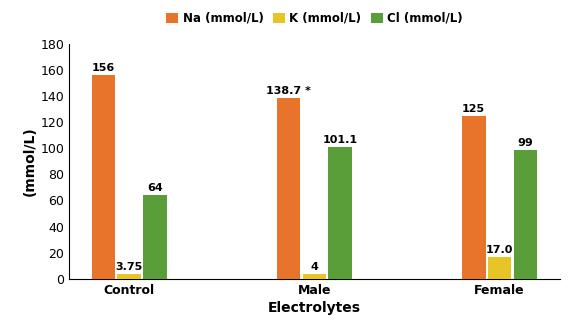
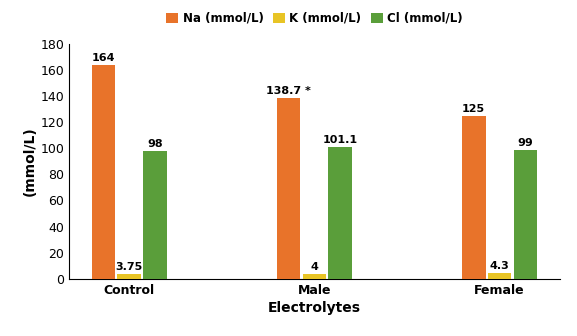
Na (mmol/L)/Control: 156 -> 164
Cl (mmol/L)/Control: 64 -> 98
K (mmol/L)/Female: 17.0 -> 4.3
